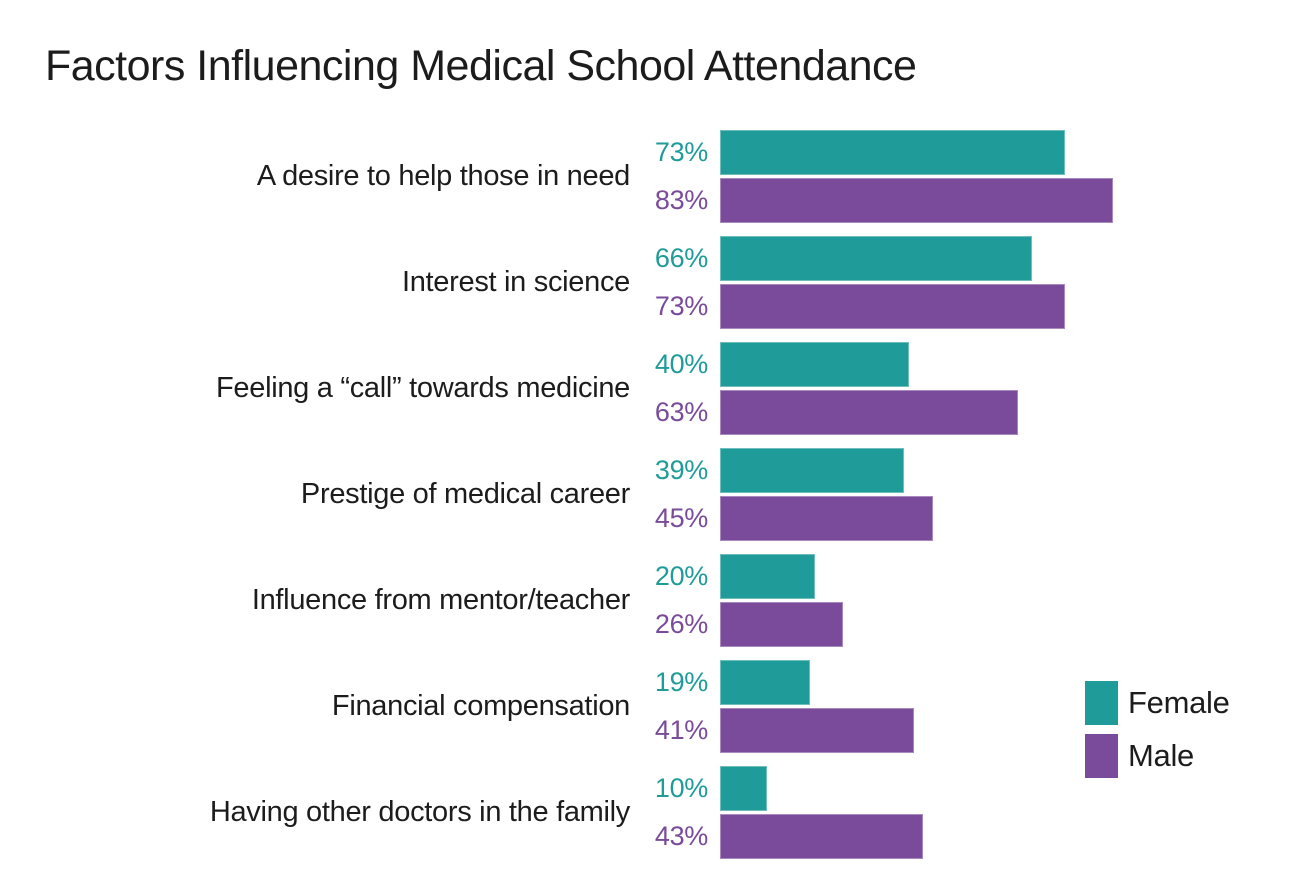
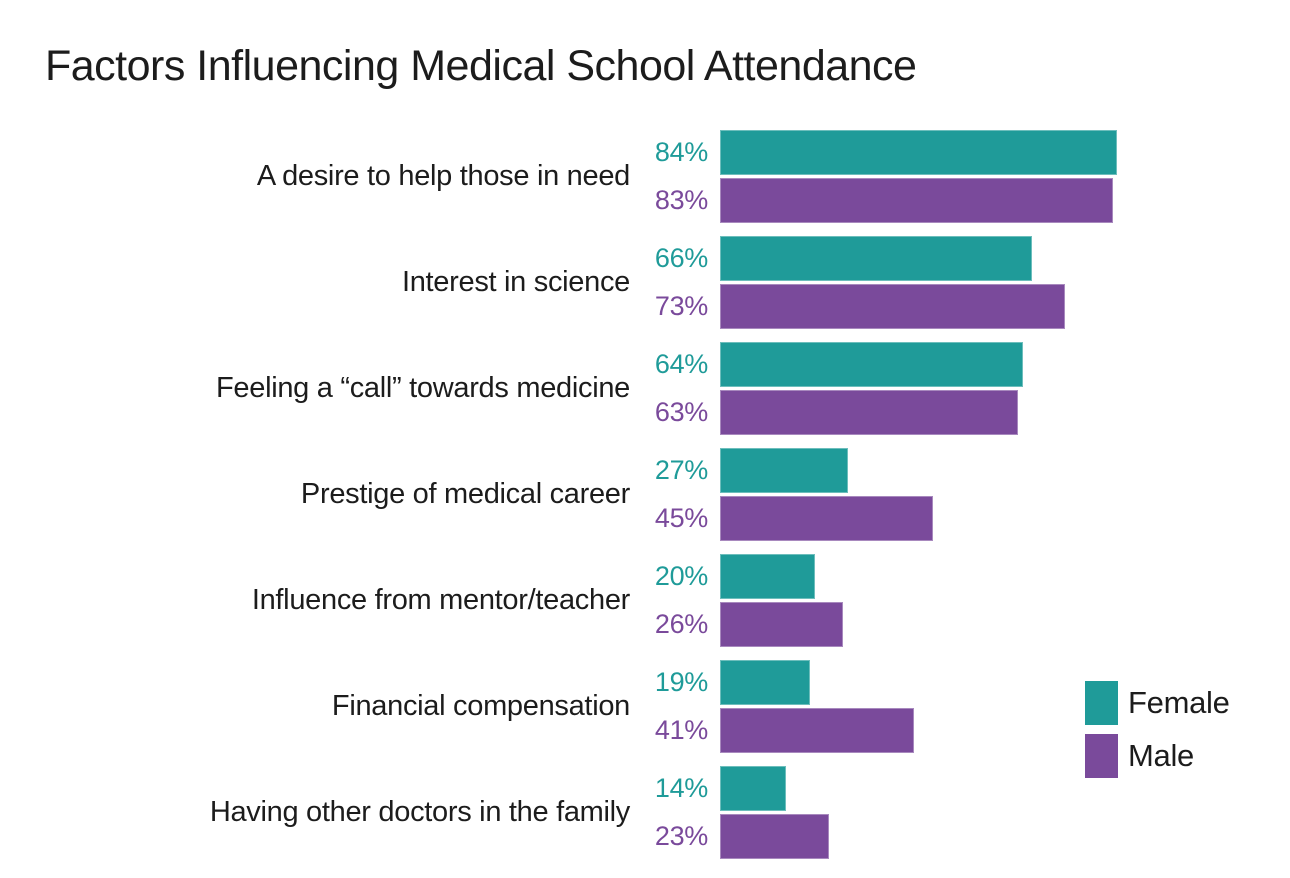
Female/A desire to help those in need: 73% -> 84%
Female/Feeling a “call” towards medicine: 40% -> 64%
Female/Prestige of medical career: 39% -> 27%
Female/Having other doctors in the family: 10% -> 14%
Male/Having other doctors in the family: 43% -> 23%
